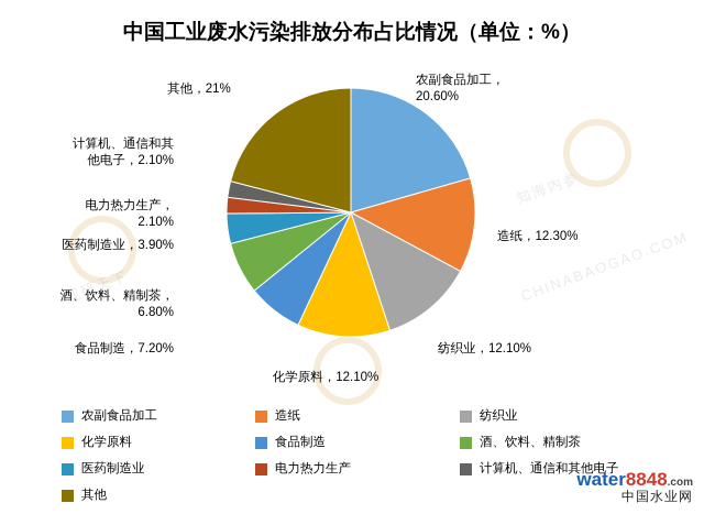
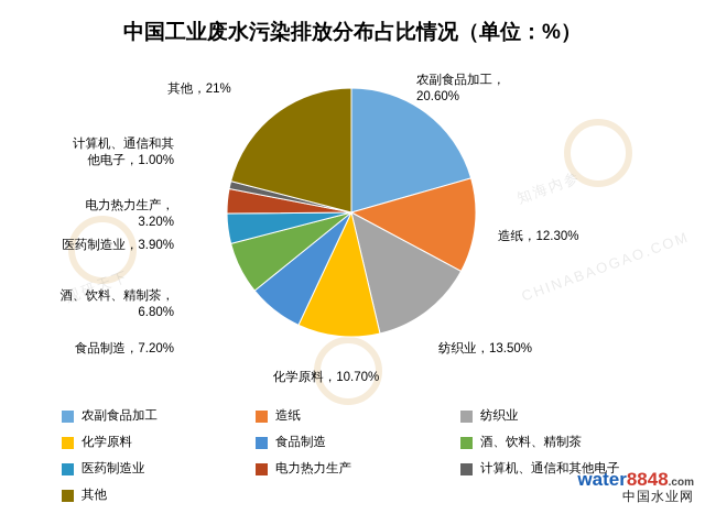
纺织业: 12.10 -> 13.50
化学原料: 12.10 -> 10.70
电力热力生产: 2.10% -> 3.20%
计算机、通信和其他电子: 2.10 -> 1.00
